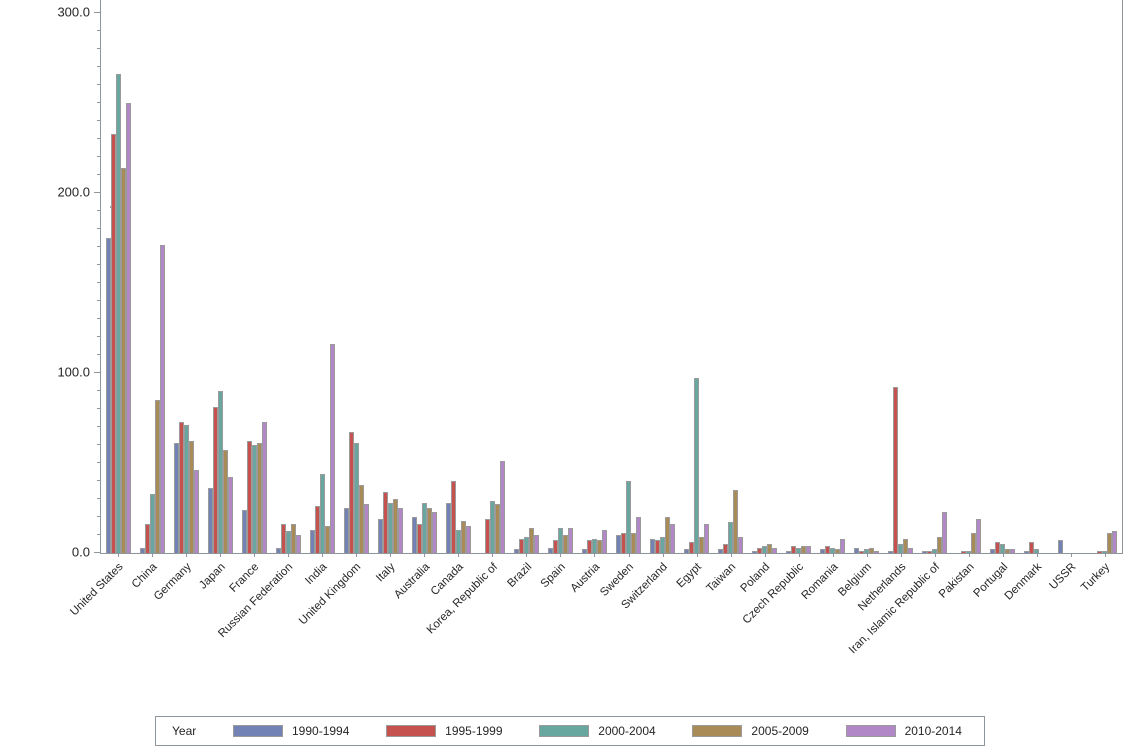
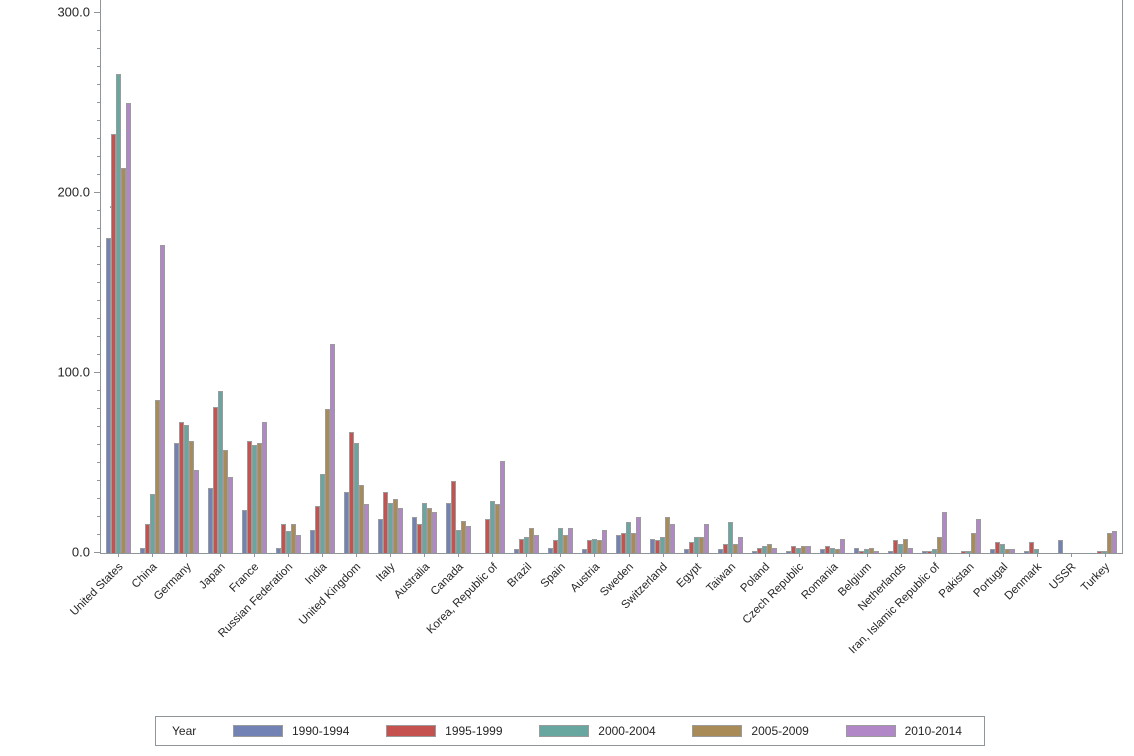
2005-2009/India: 15 -> 80
1990-1994/United Kingdom: 25 -> 34
2000-2004/Sweden: 40 -> 17
2000-2004/Egypt: 97 -> 9
2005-2009/Taiwan: 35 -> 5
1995-1999/Netherlands: 92 -> 7
